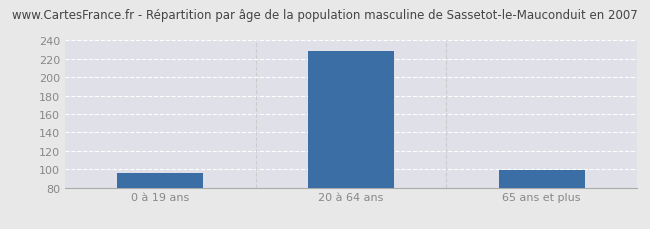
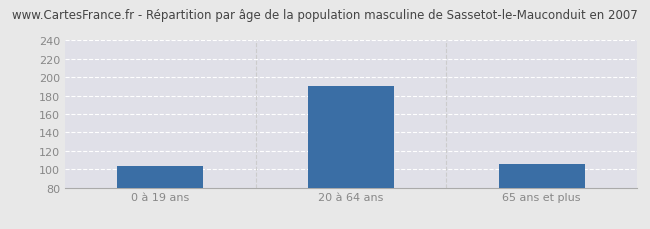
0 à 19 ans: 96 -> 104
20 à 64 ans: 228 -> 190
65 ans et plus: 99 -> 106
